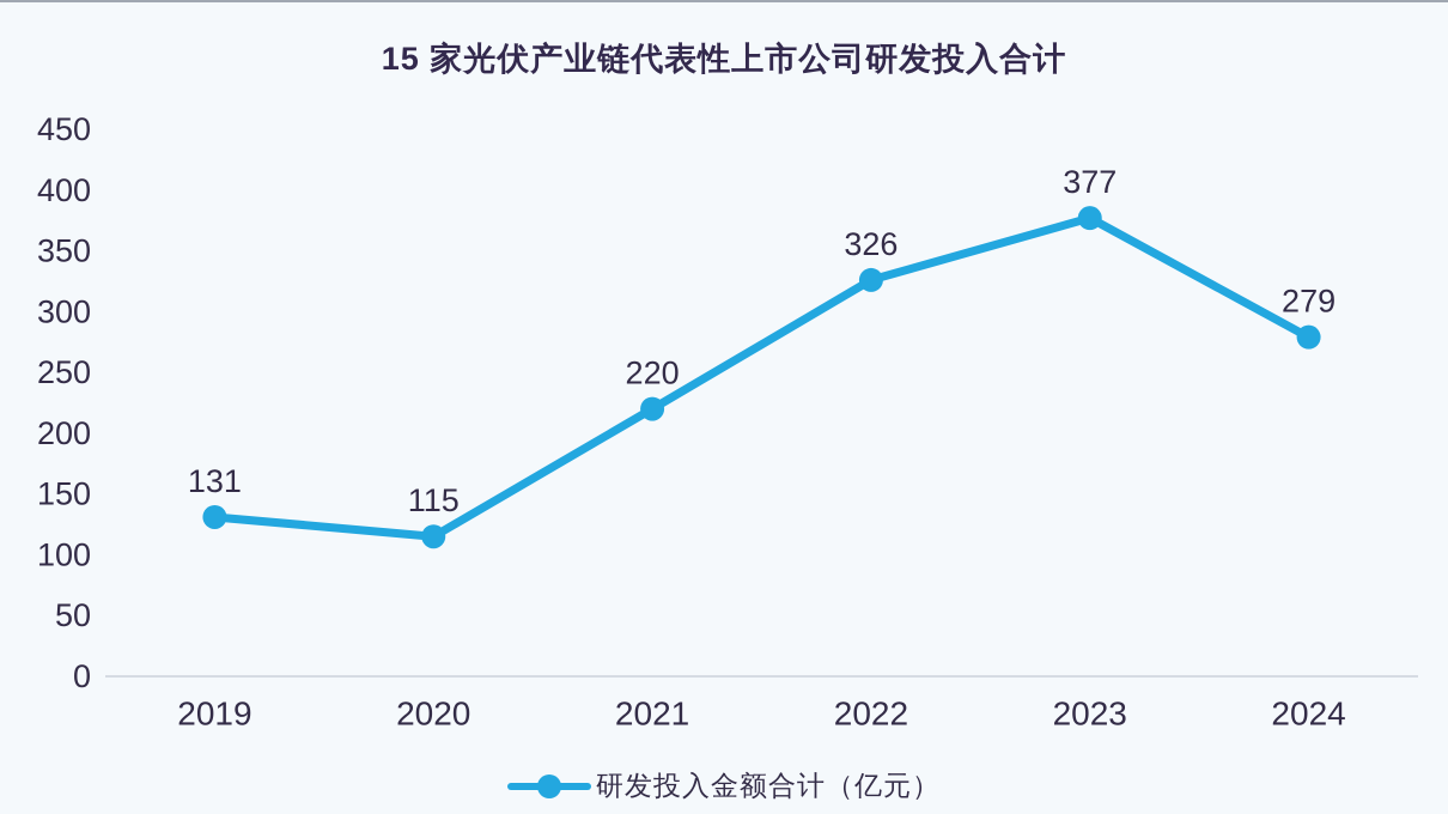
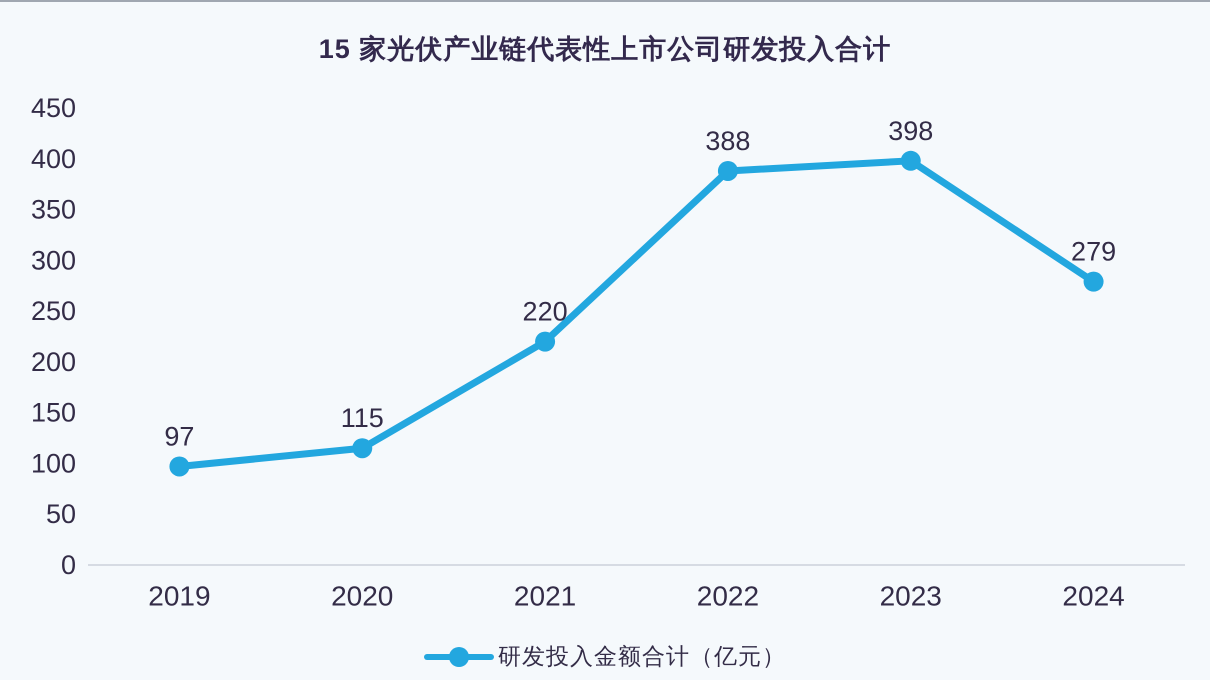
2019: 131 -> 97
2022: 326 -> 388
2023: 377 -> 398
